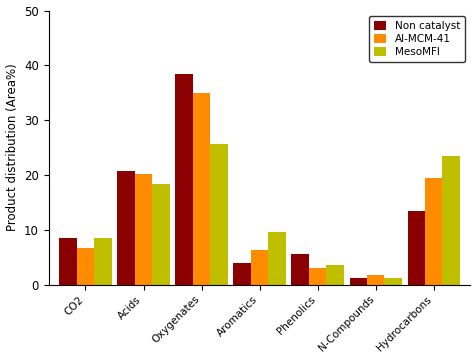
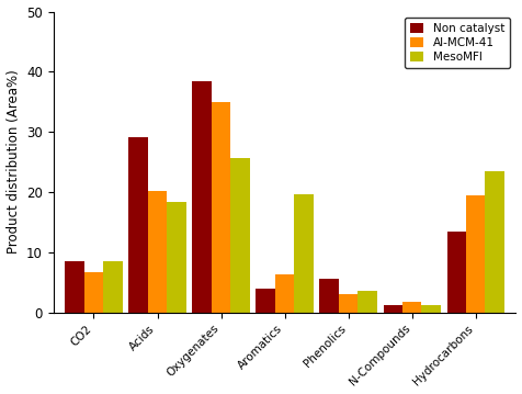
Non catalyst/Acids: 20.8 -> 29.2
MesoMFI/Aromatics: 9.6 -> 19.6
